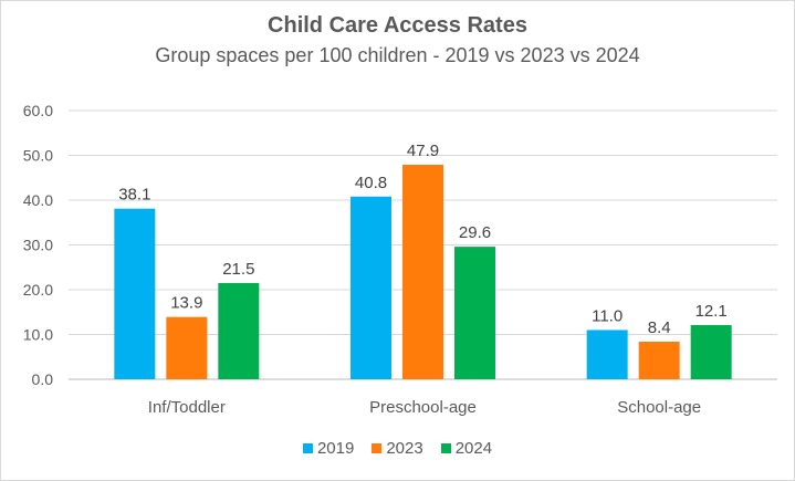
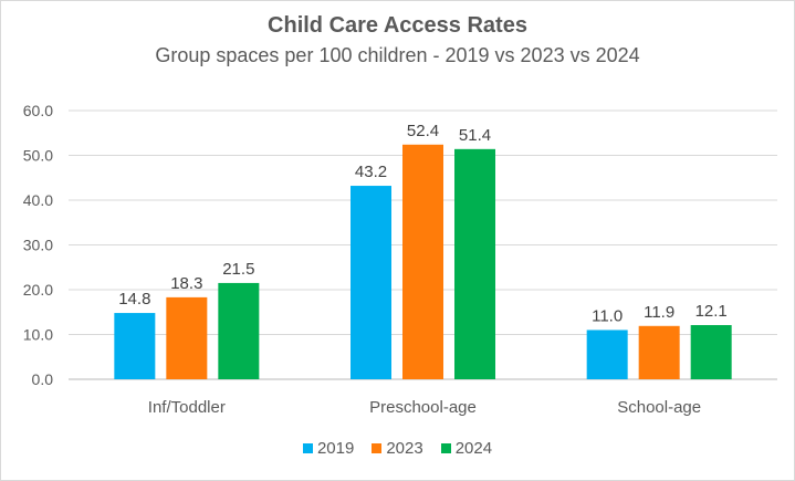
2019/Inf/Toddler: 38.1 -> 14.8
2023/Inf/Toddler: 13.9 -> 18.3
2019/Preschool-age: 40.8 -> 43.2
2023/Preschool-age: 47.9 -> 52.4
2024/Preschool-age: 29.6 -> 51.4
2023/School-age: 8.4 -> 11.9
